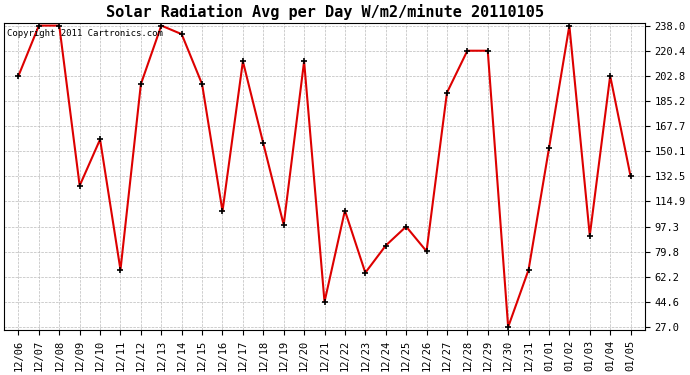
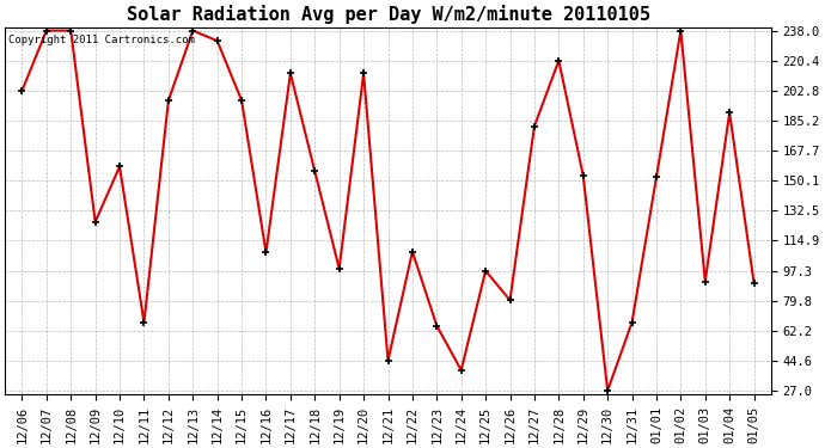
12/24: 84 -> 39
12/27: 191 -> 182
12/29: 220 -> 153
01/04: 203 -> 190
01/05: 132 -> 90
